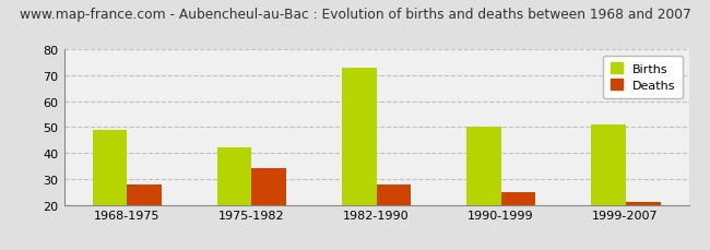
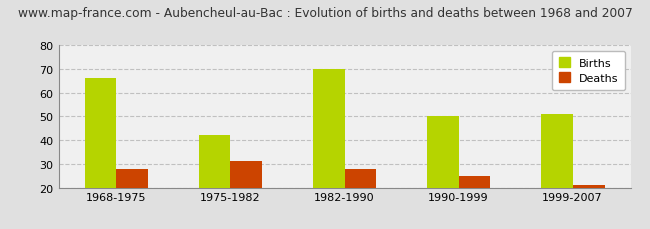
Births/1968-1975: 49 -> 66
Deaths/1975-1982: 34 -> 31
Births/1982-1990: 73 -> 70
